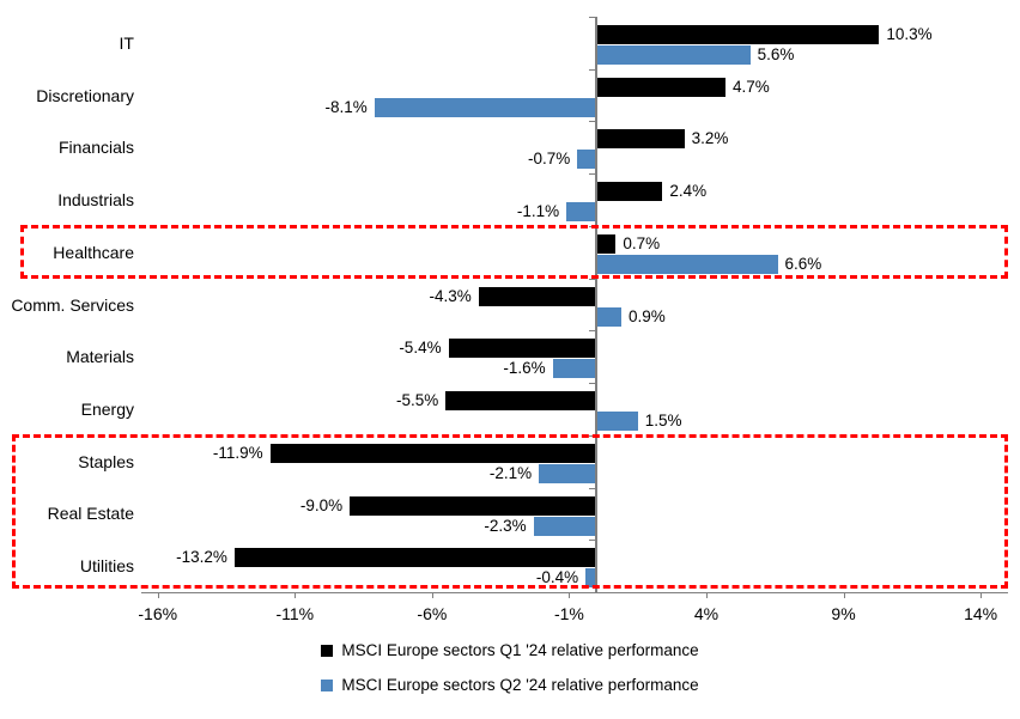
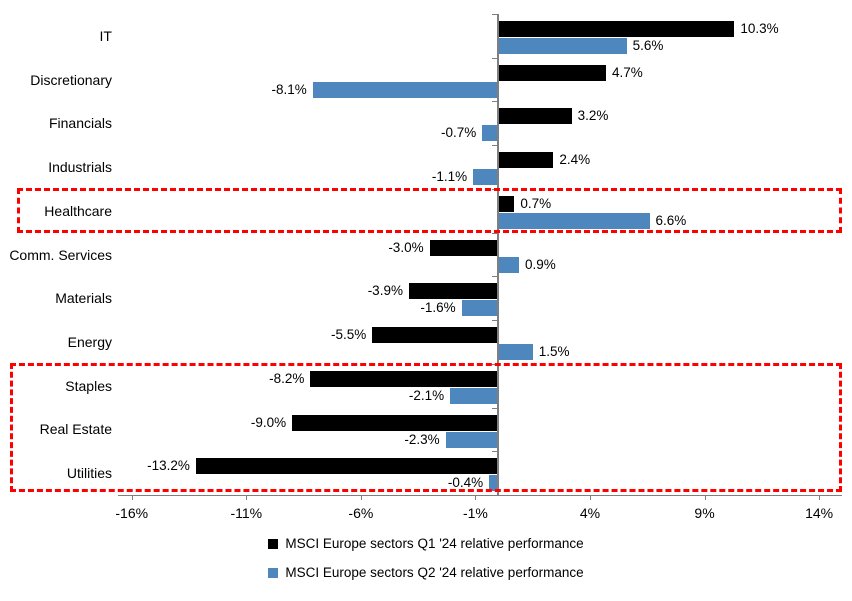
MSCI Europe sectors Q1 '24 relative performance/Comm. Services: -4.3% -> -3.0%
MSCI Europe sectors Q1 '24 relative performance/Materials: -5.4% -> -3.9%
MSCI Europe sectors Q1 '24 relative performance/Staples: -11.9% -> -8.2%
